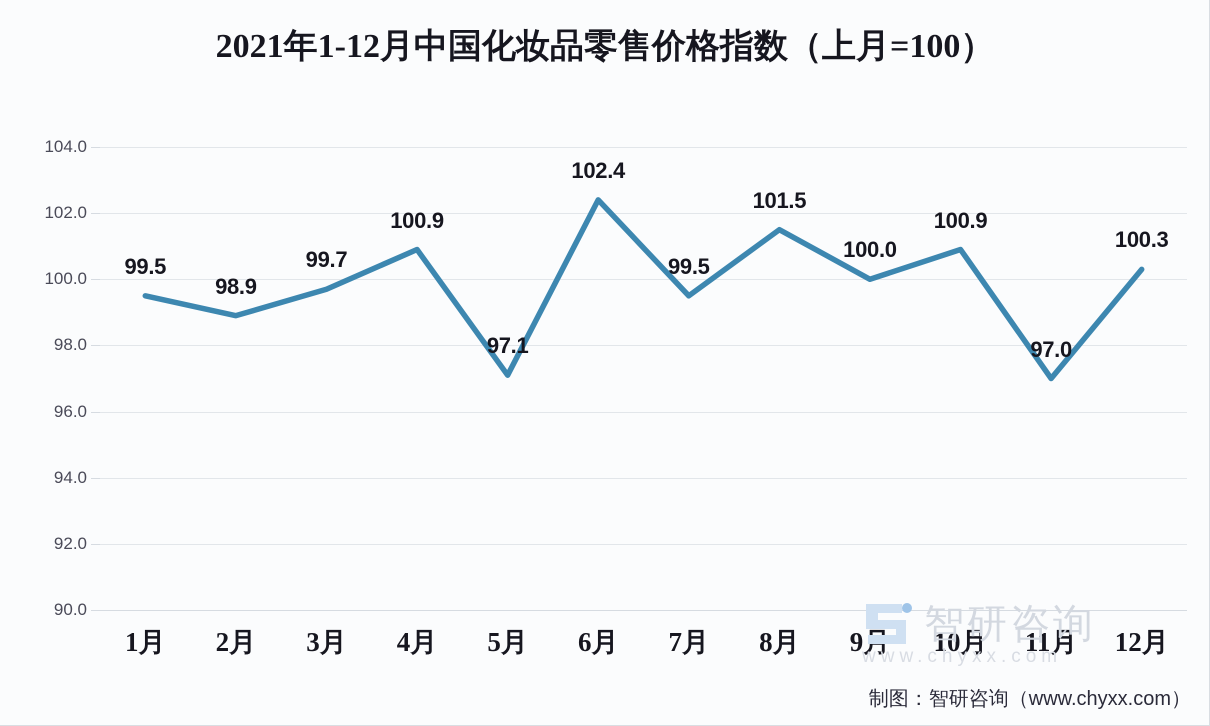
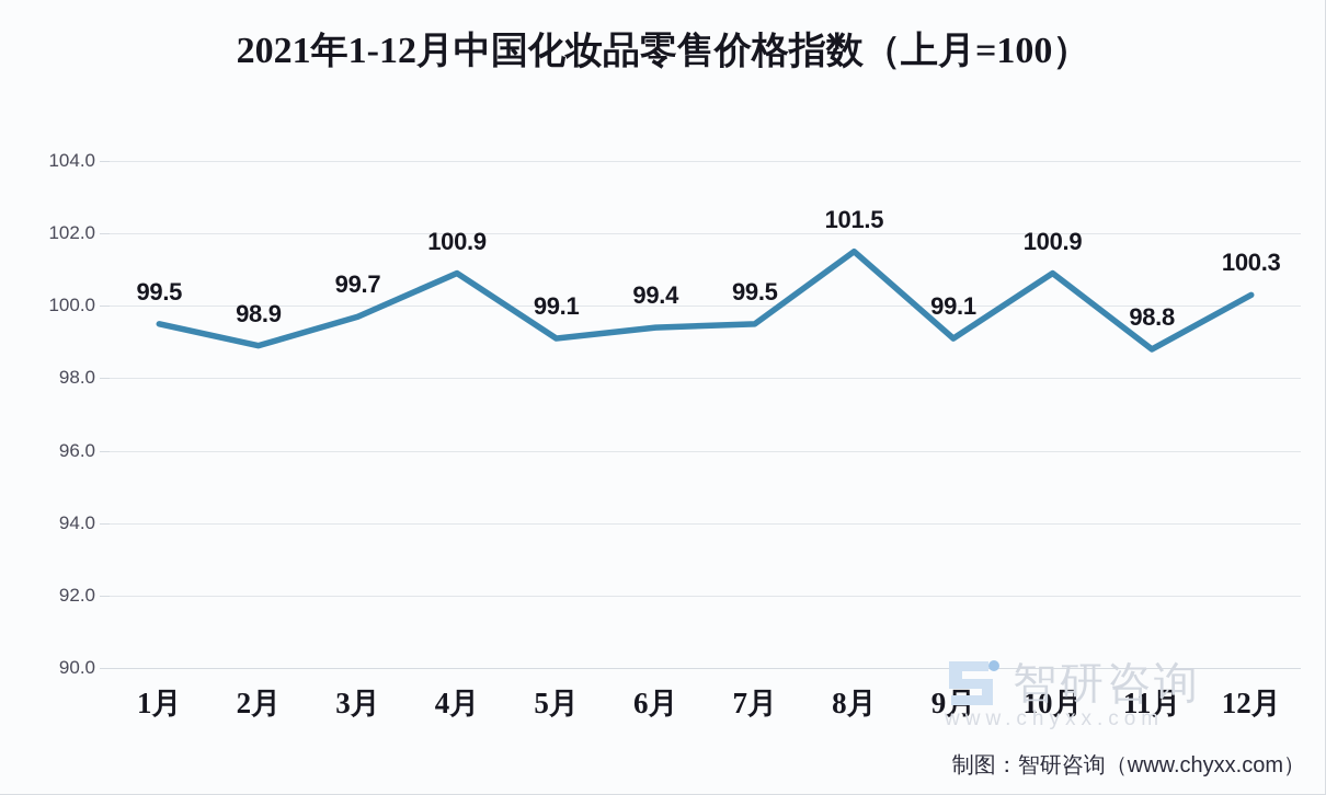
5月: 97.1 -> 99.1
6月: 102.4 -> 99.4
9月: 100.0 -> 99.1
11月: 97.0 -> 98.8
